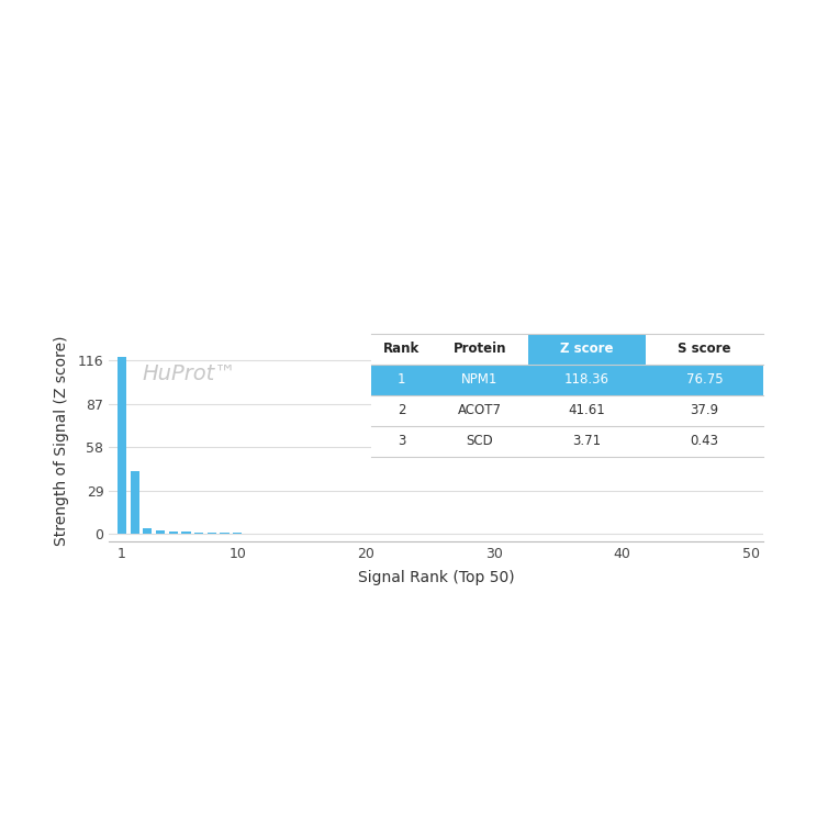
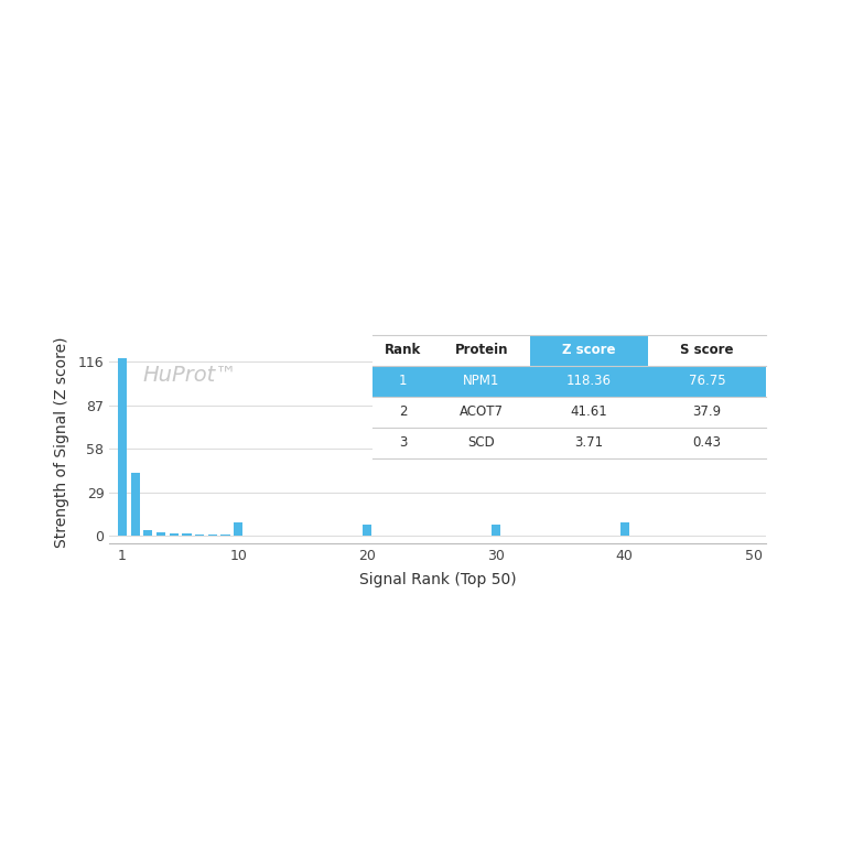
10: 0 -> 9
20: 0 -> 7
30: 0 -> 7
40: 0 -> 9
